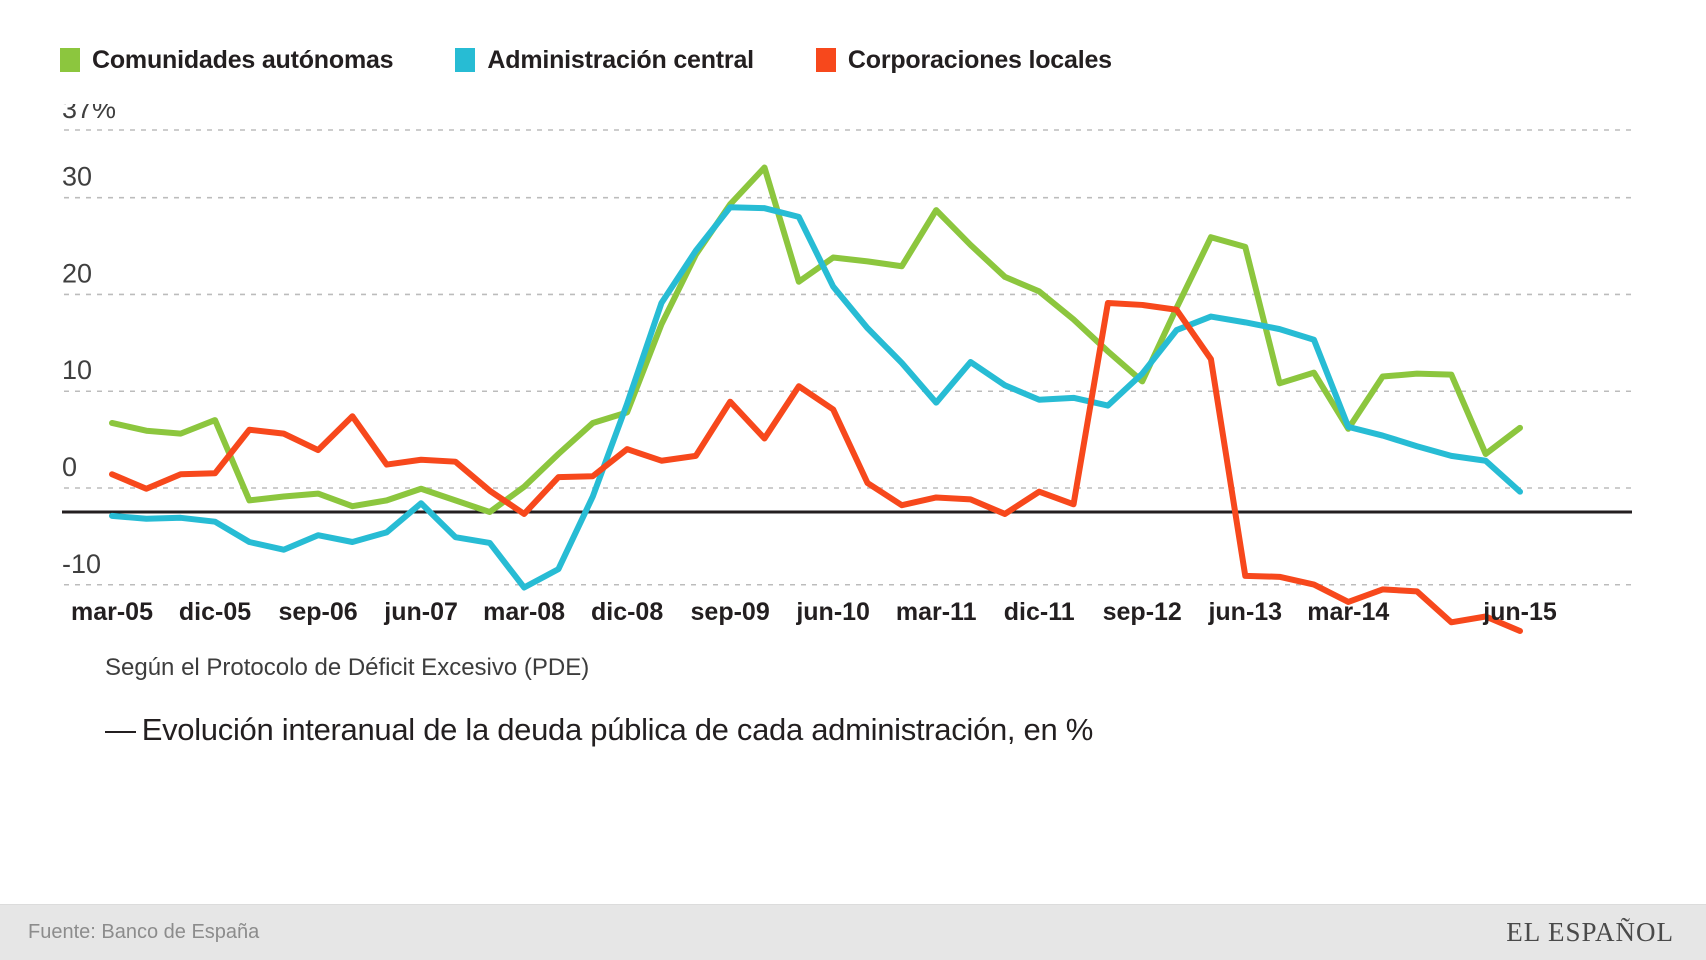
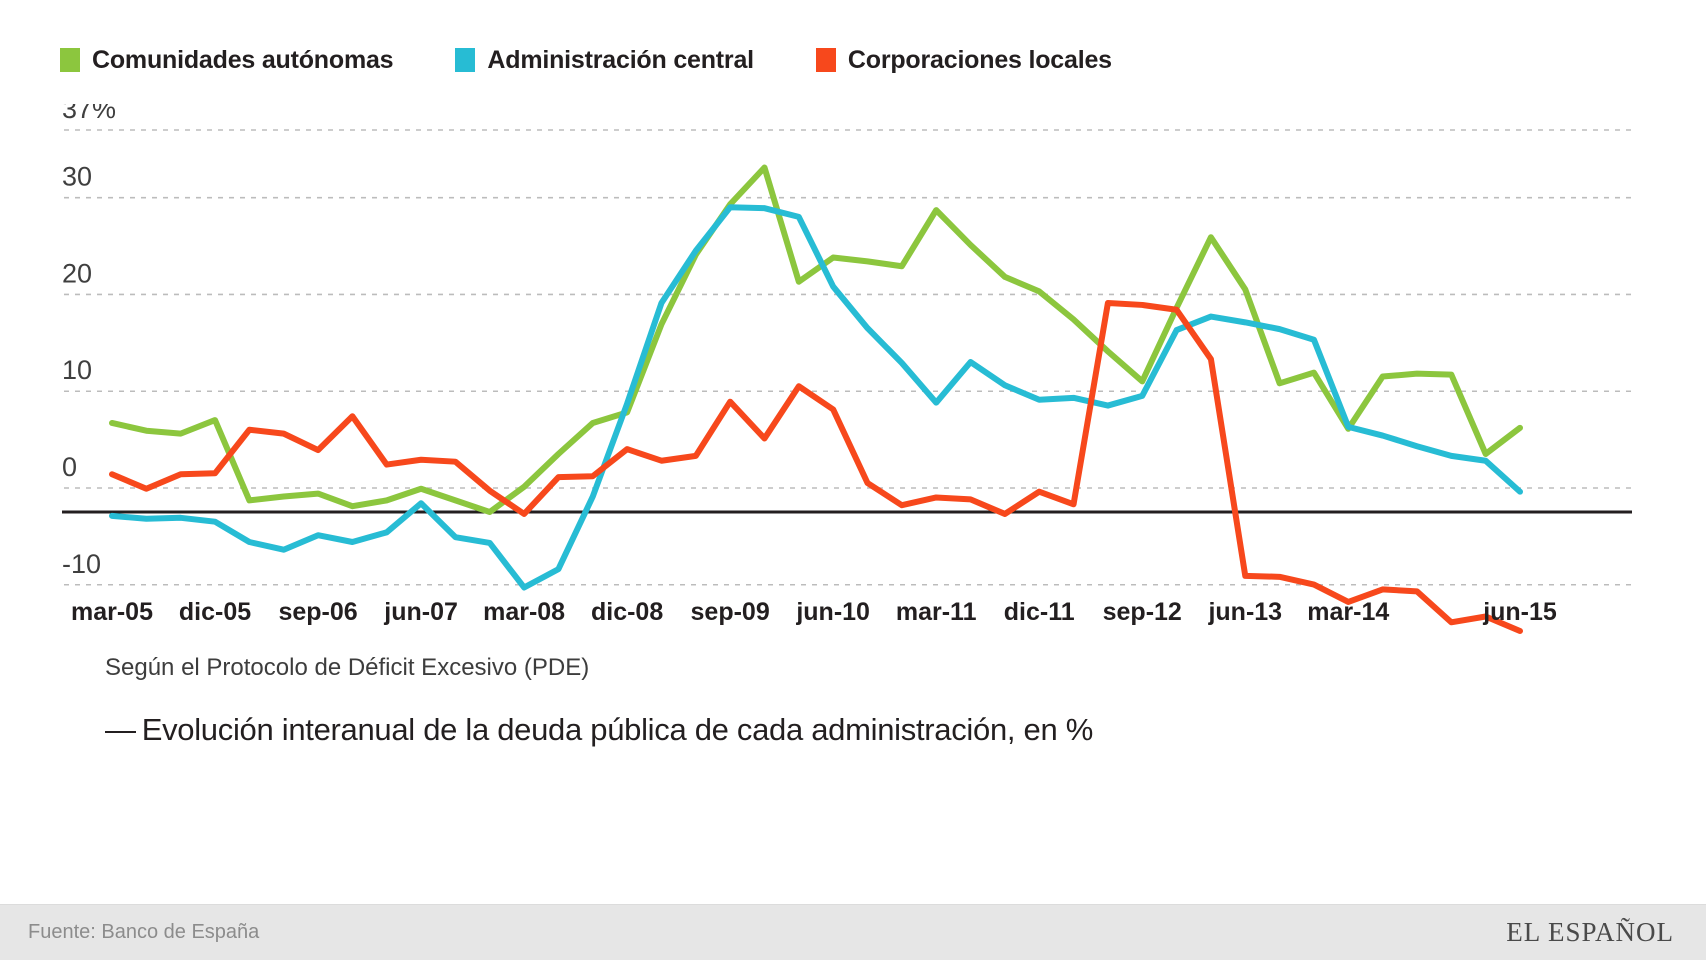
Administración central/sep-12: 14 -> 12
Comunidades autónomas/jun-13: 27 -> 23
